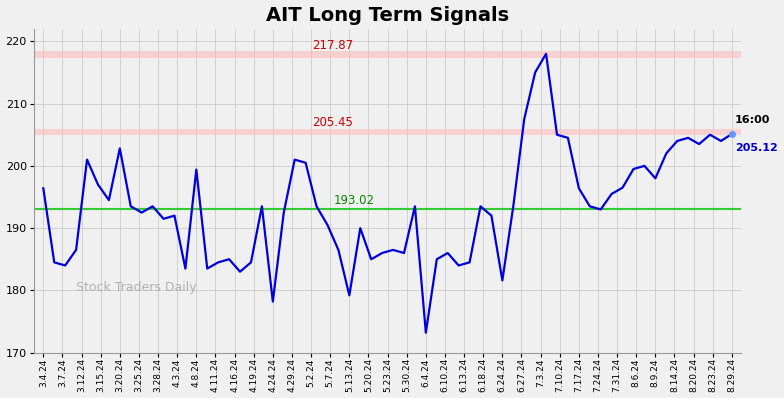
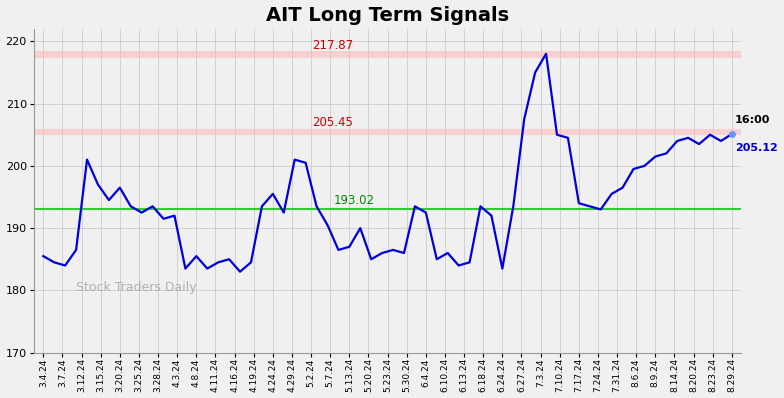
3.4.24: 196.4 -> 185.5
3.20.24: 202.8 -> 196.5
4.8.24: 199.4 -> 185.5
4.24.24: 178.2 -> 195.5
5.13.24: 179.2 -> 187.0
6.4.24: 173.2 -> 192.5
6.24.24: 181.6 -> 183.5
7.17.24: 196.4 -> 194.0
8.9.24: 198.0 -> 201.5
